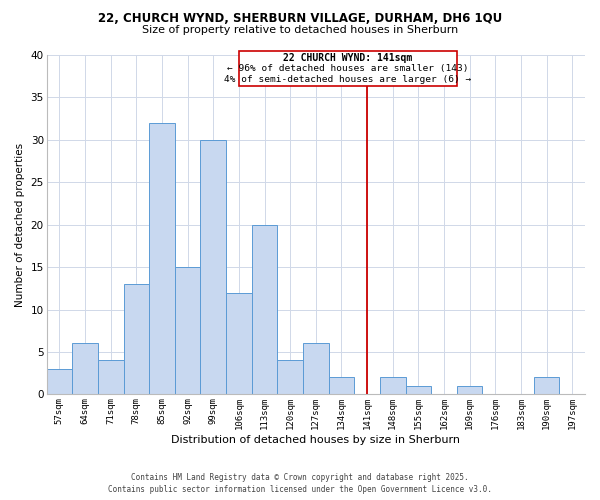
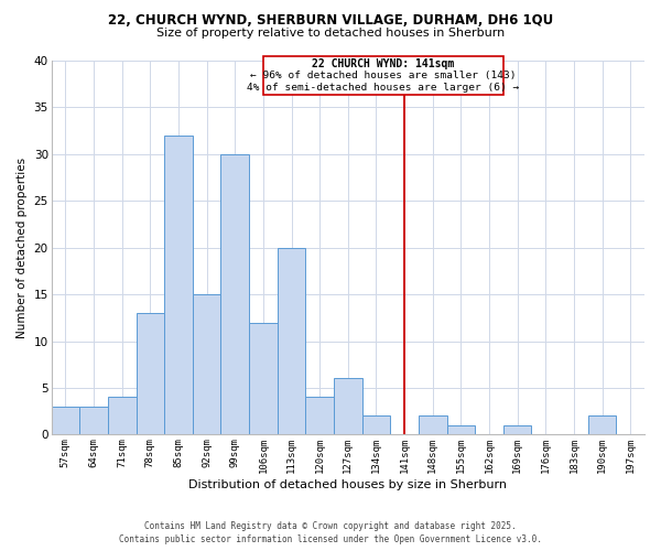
64sqm: 6 -> 3
